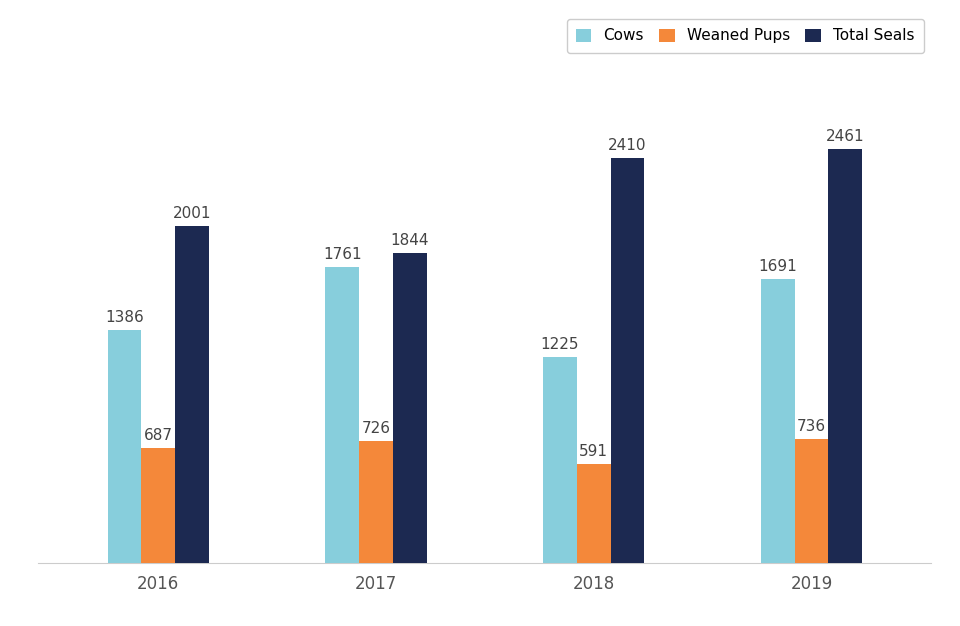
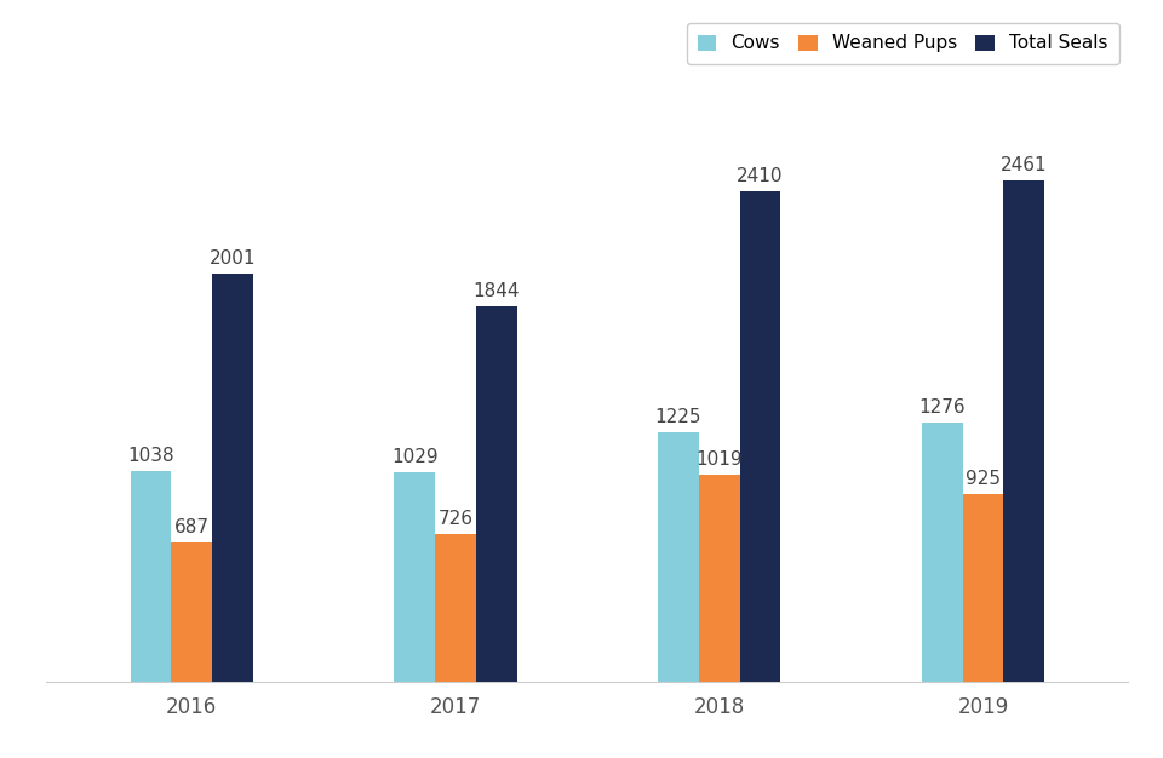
Cows/2016: 1386 -> 1038
Cows/2017: 1761 -> 1029
Weaned Pups/2018: 591 -> 1019
Cows/2019: 1691 -> 1276
Weaned Pups/2019: 736 -> 925
